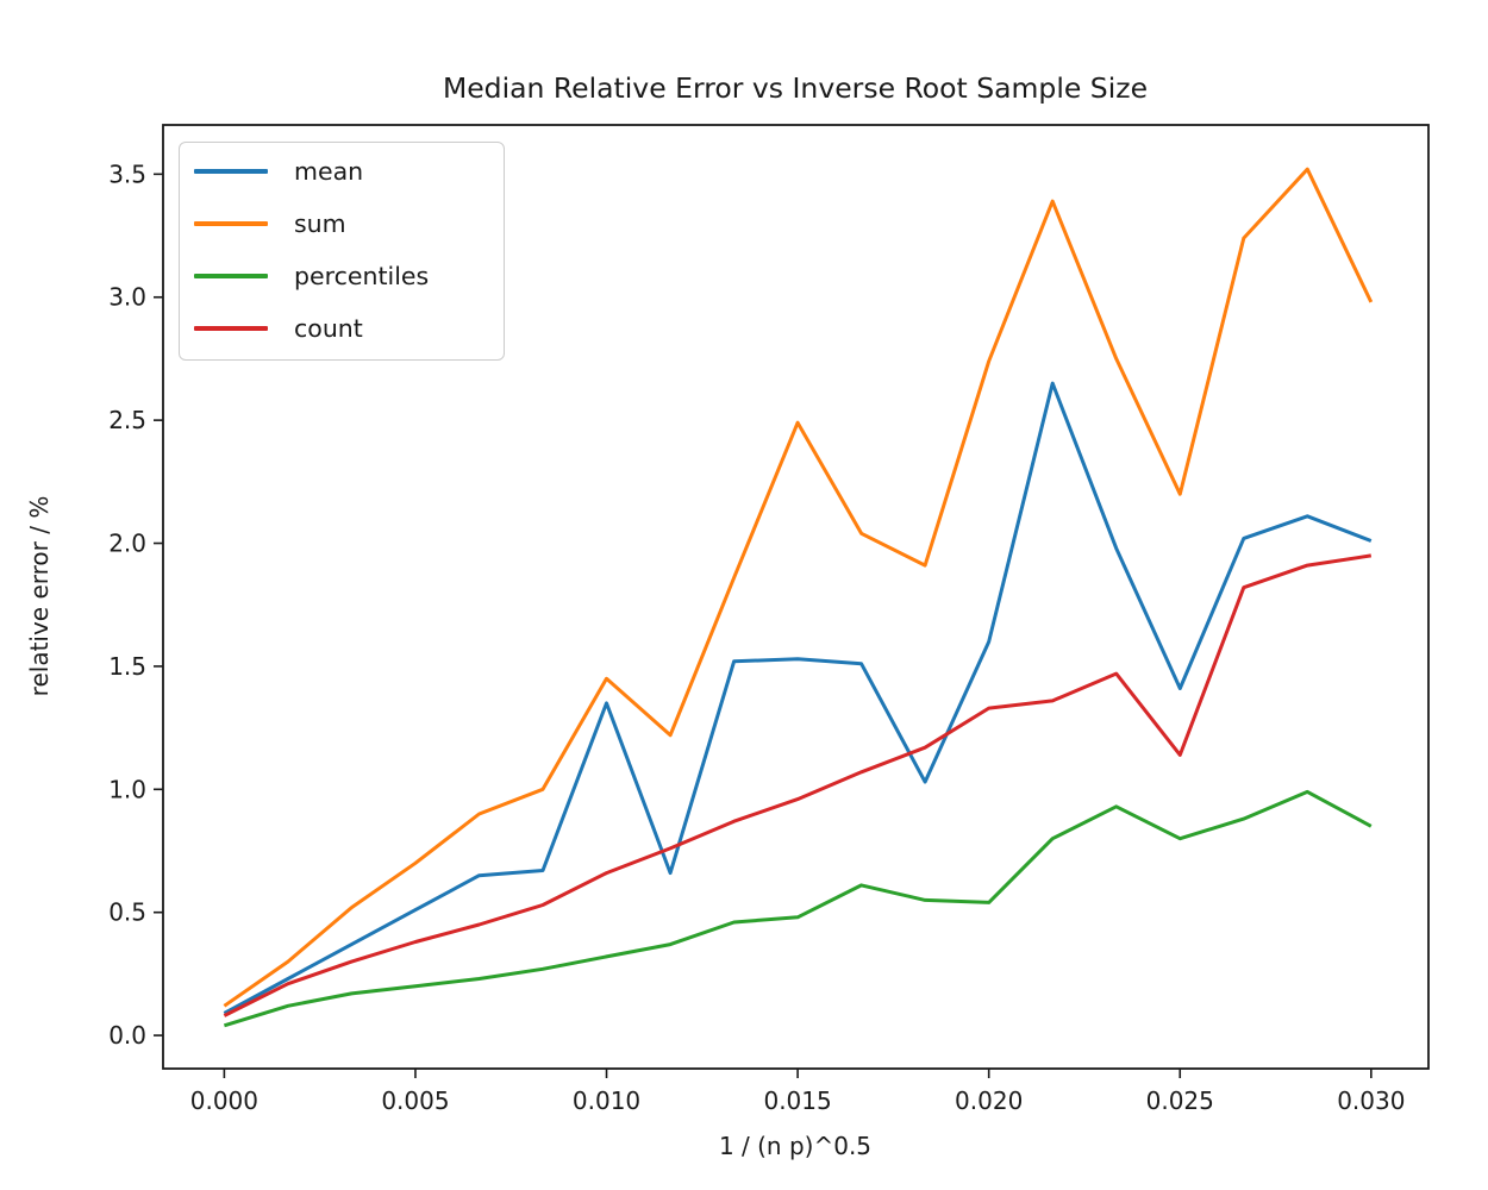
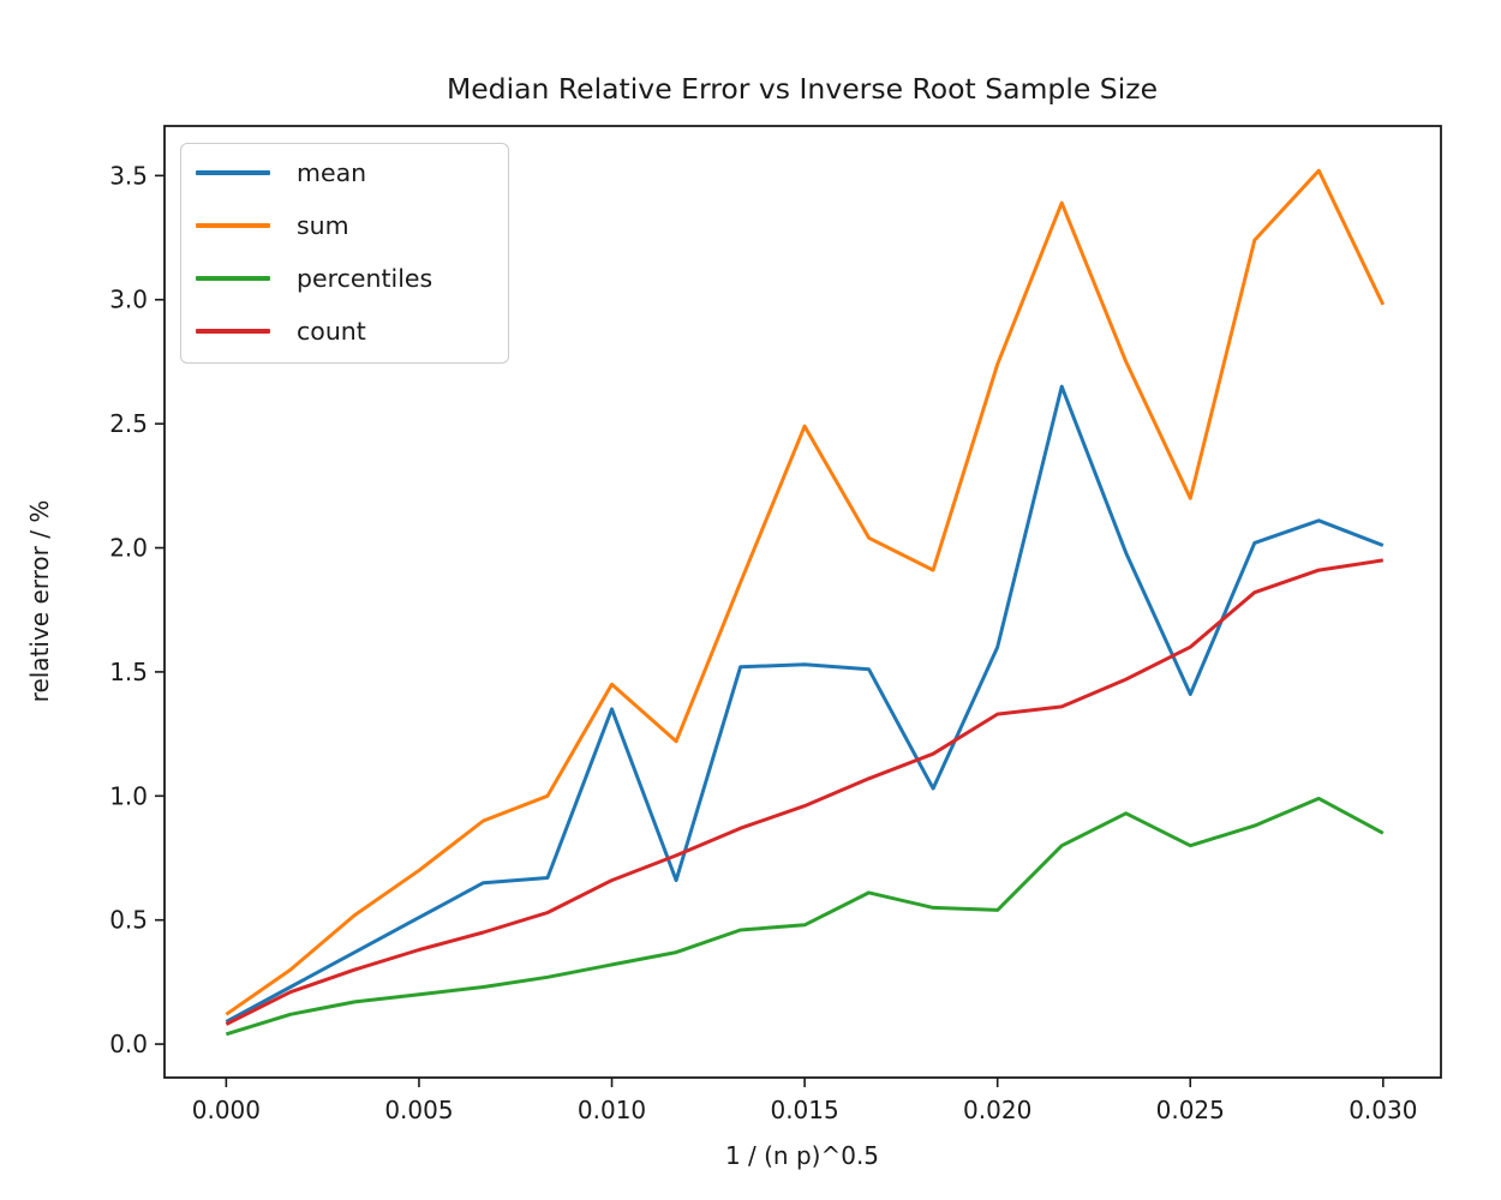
count/0.025: 1.14 -> 1.60
